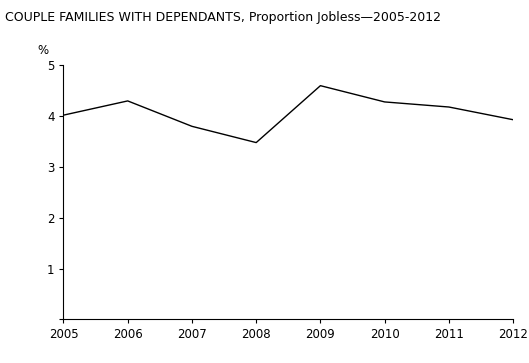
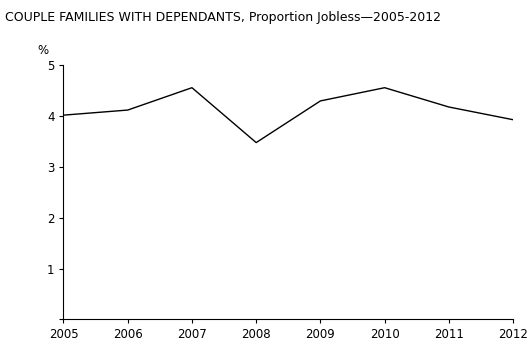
2006: 4.30 -> 4.12
2007: 3.80 -> 4.56
2009: 4.60 -> 4.30
2010: 4.28 -> 4.56
